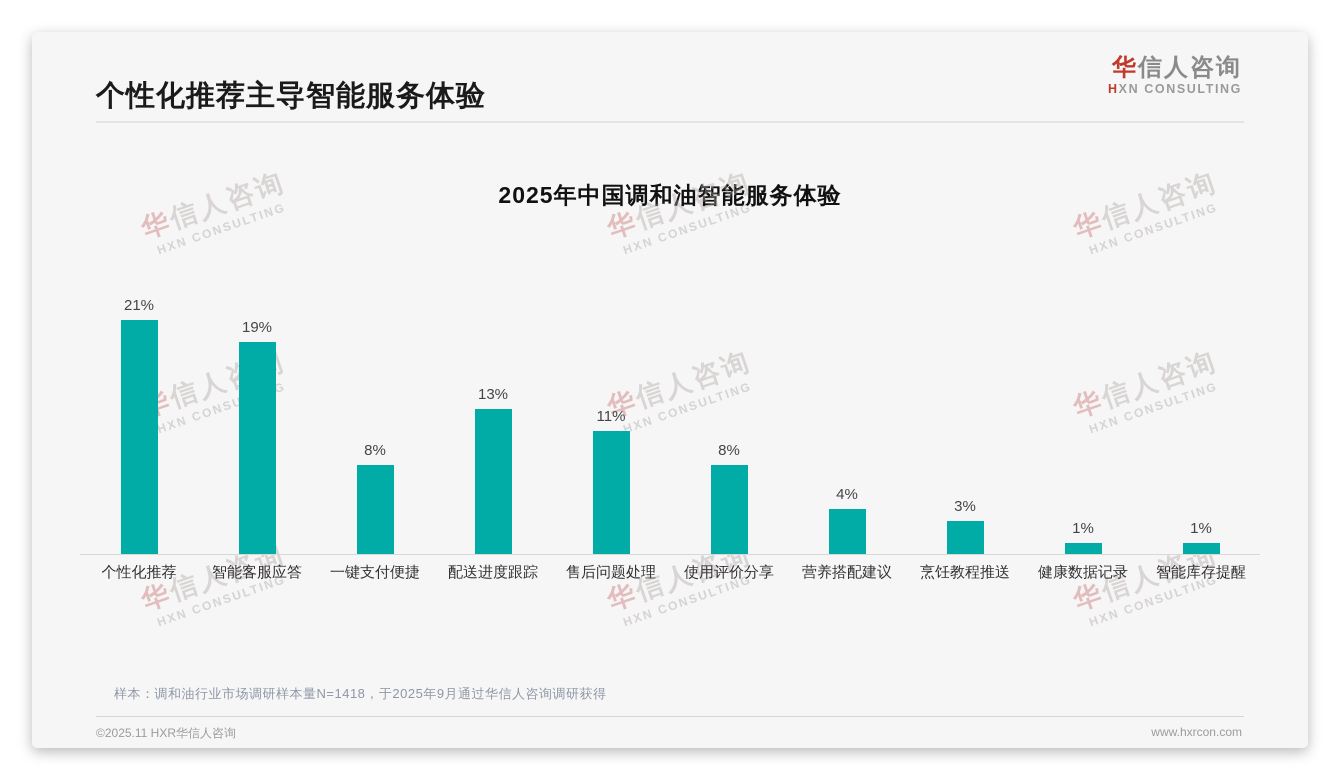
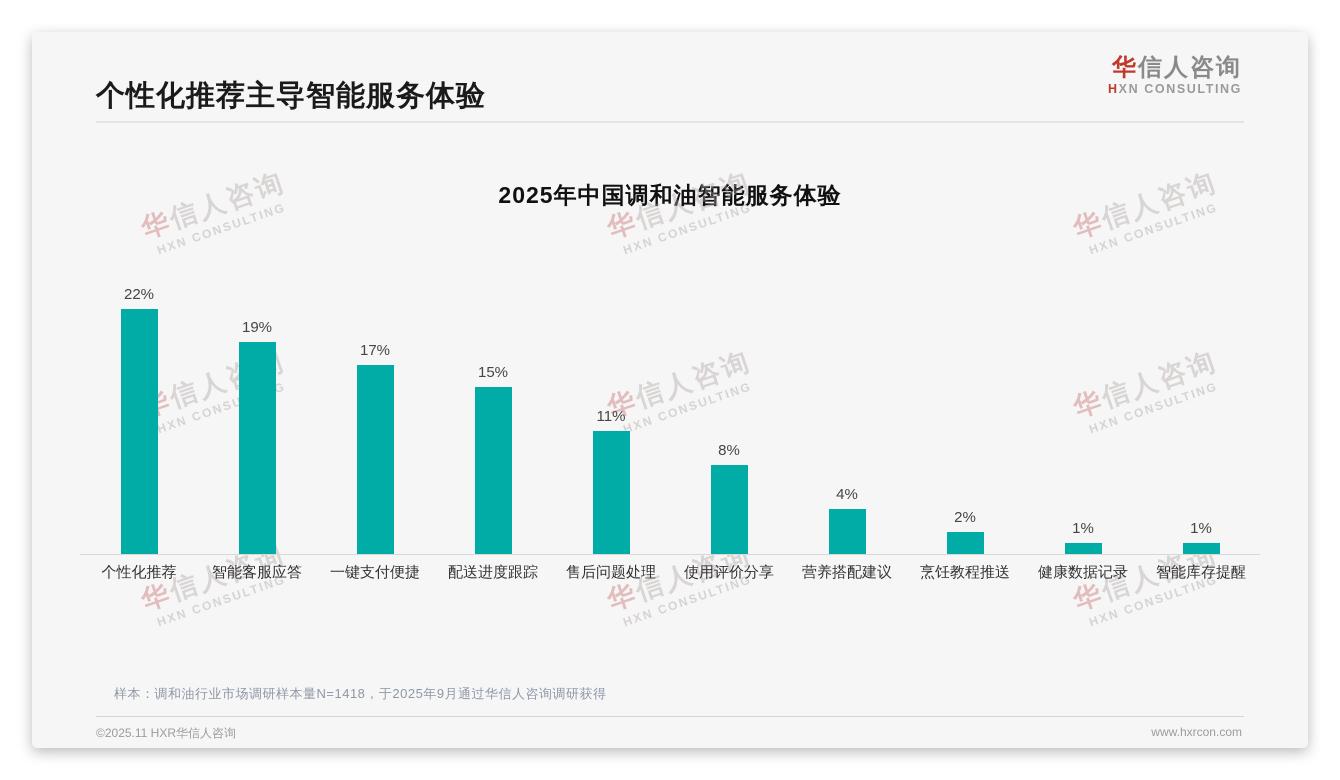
个性化推荐: 21% -> 22%
一键支付便捷: 8% -> 17%
配送进度跟踪: 13% -> 15%
烹饪教程推送: 3% -> 2%
